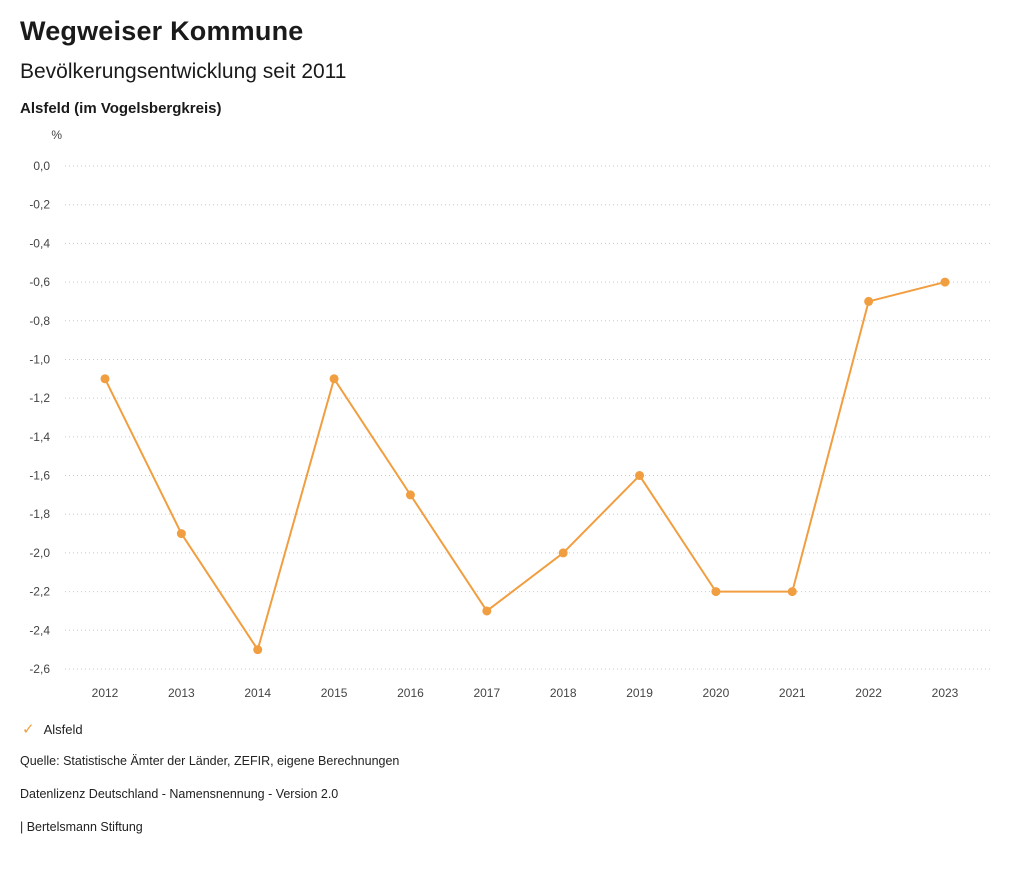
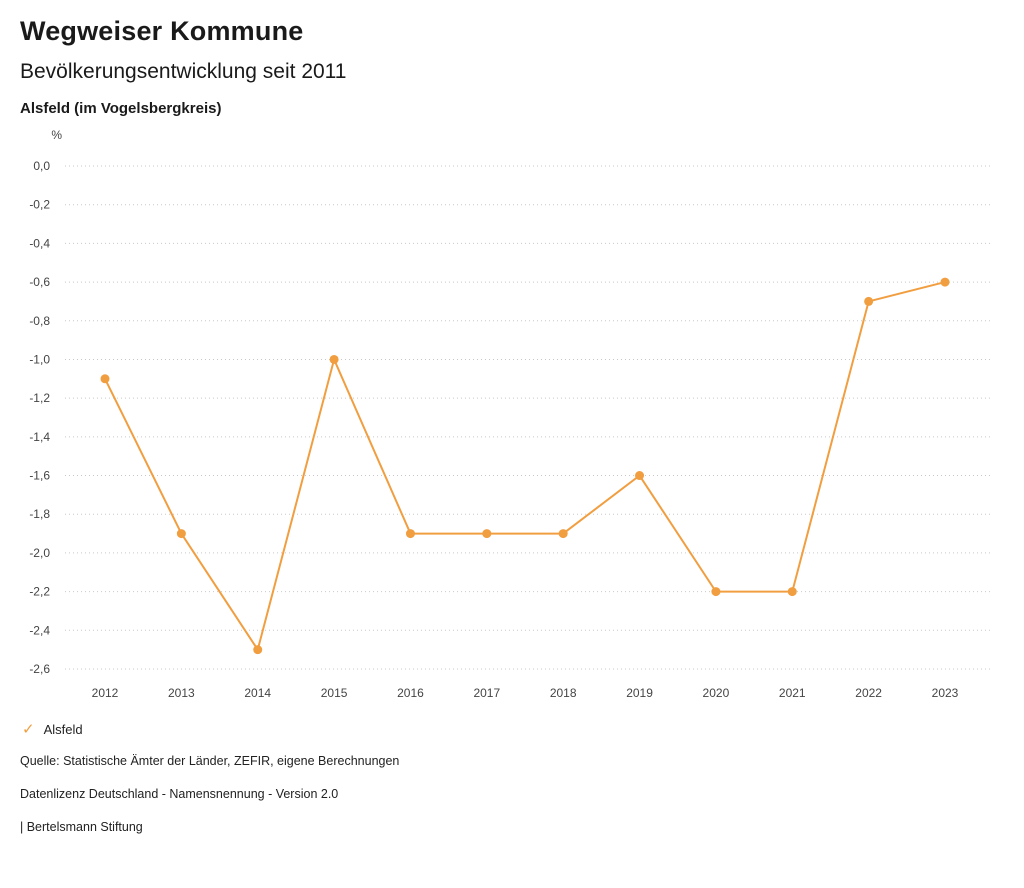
2015: -1,1 -> -1,0
2016: -1,7 -> -1,9
2017: -2,3 -> -1,9
2018: -2,0 -> -1,9
